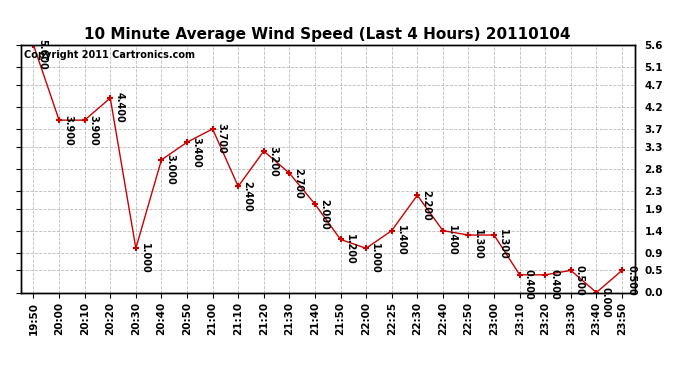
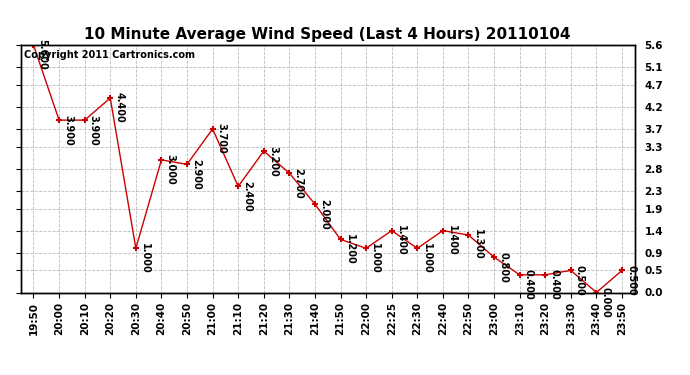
20:50: 3.400 -> 2.900
22:30: 2.200 -> 1.000
23:00: 1.300 -> 0.800
